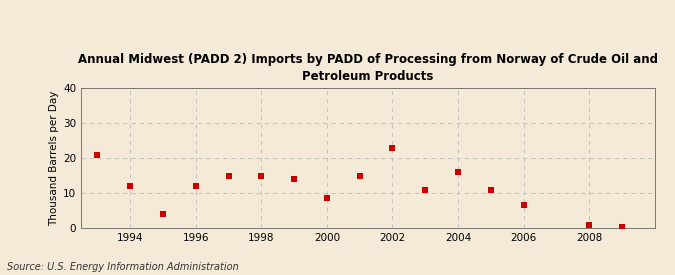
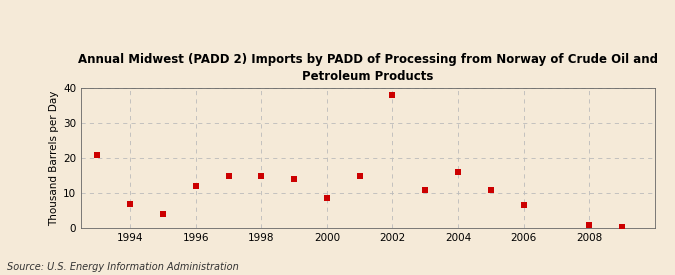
1994: 12.0 -> 7.0
2002: 23.0 -> 38.0
